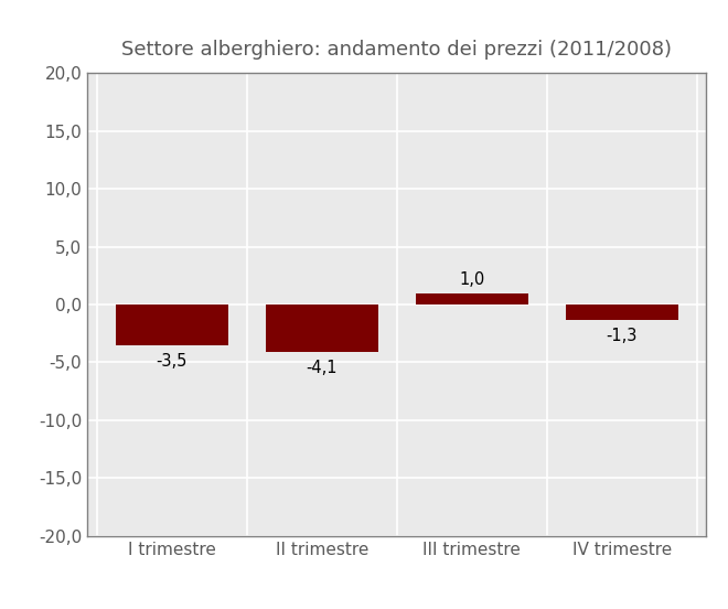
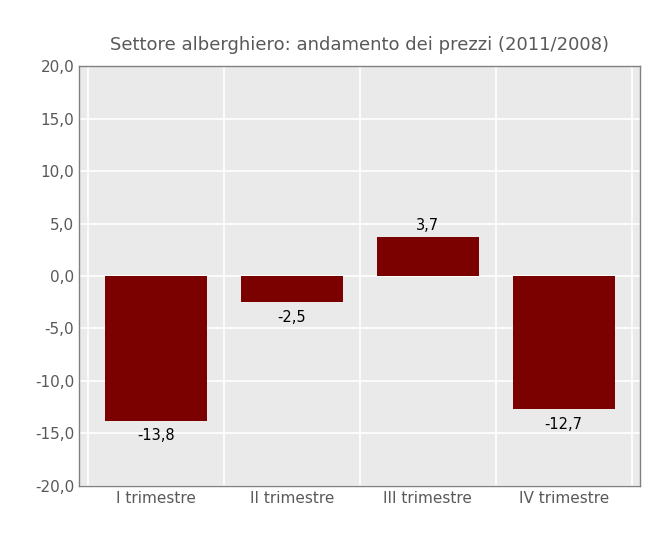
I trimestre: -3,5 -> -13,8
II trimestre: -4,1 -> -2,5
III trimestre: 1,0 -> 3,7
IV trimestre: -1,3 -> -12,7
